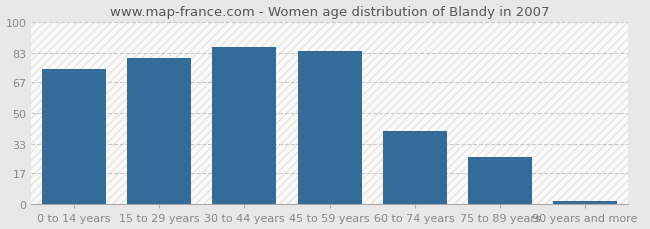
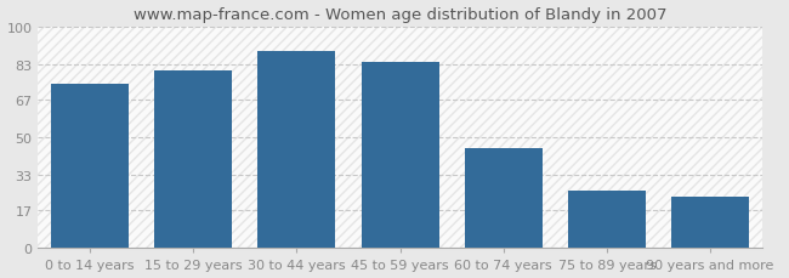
30 to 44 years: 86 -> 89
60 to 74 years: 40 -> 45
90 years and more: 2 -> 23
